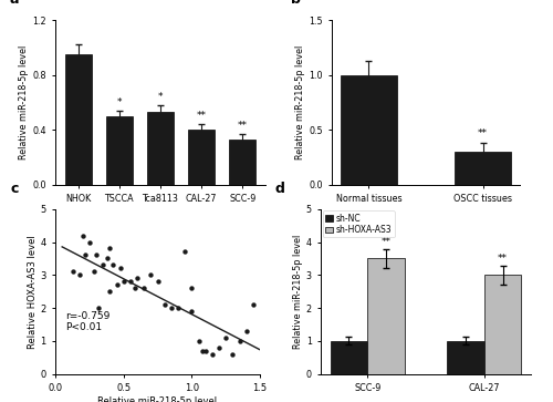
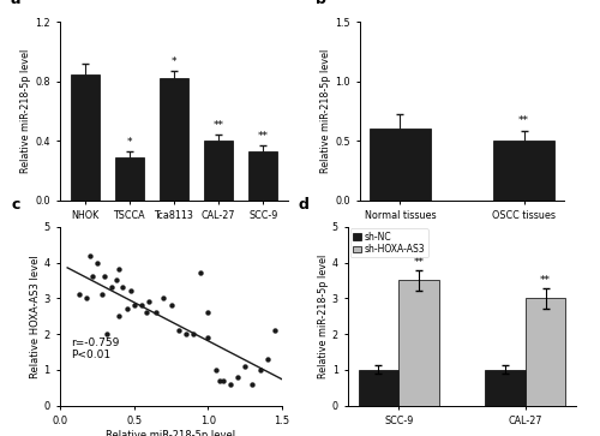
NHOK: 0.95 -> 0.85
TSCCA: 0.50 -> 0.29
Tca8113: 0.53 -> 0.82
Normal tissues: 1.0 -> 0.6
OSCC tissues: 0.3 -> 0.5
